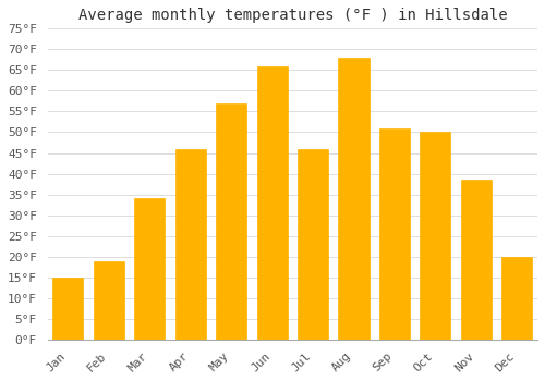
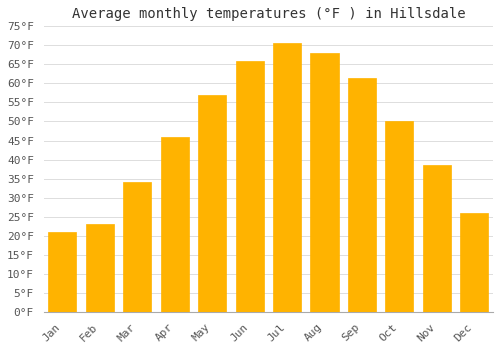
Jan: 15.0°F -> 21.0°F
Feb: 19.0°F -> 23.0°F
Jul: 46.0°F -> 70.5°F
Sep: 51.0°F -> 61.5°F
Dec: 20.0°F -> 26.0°F
